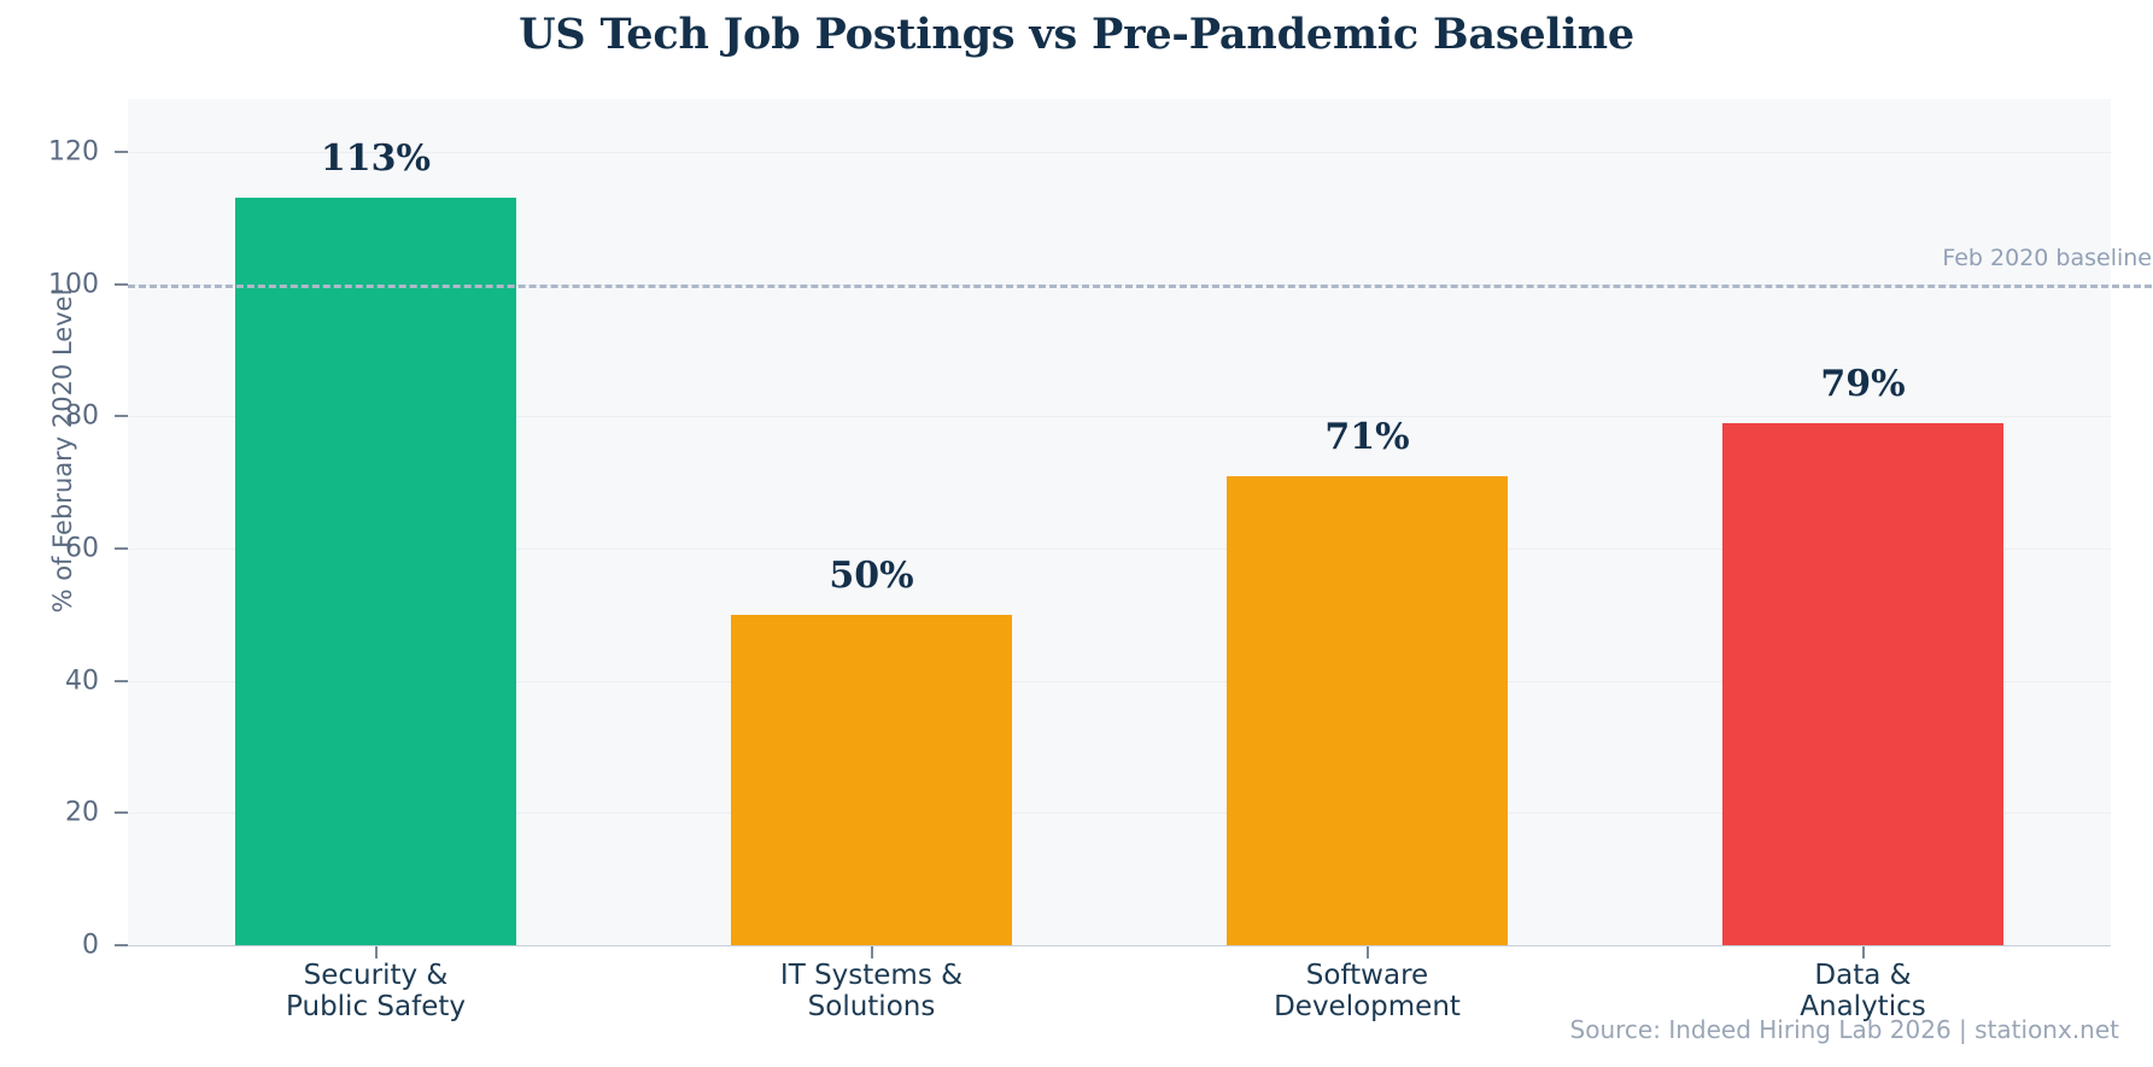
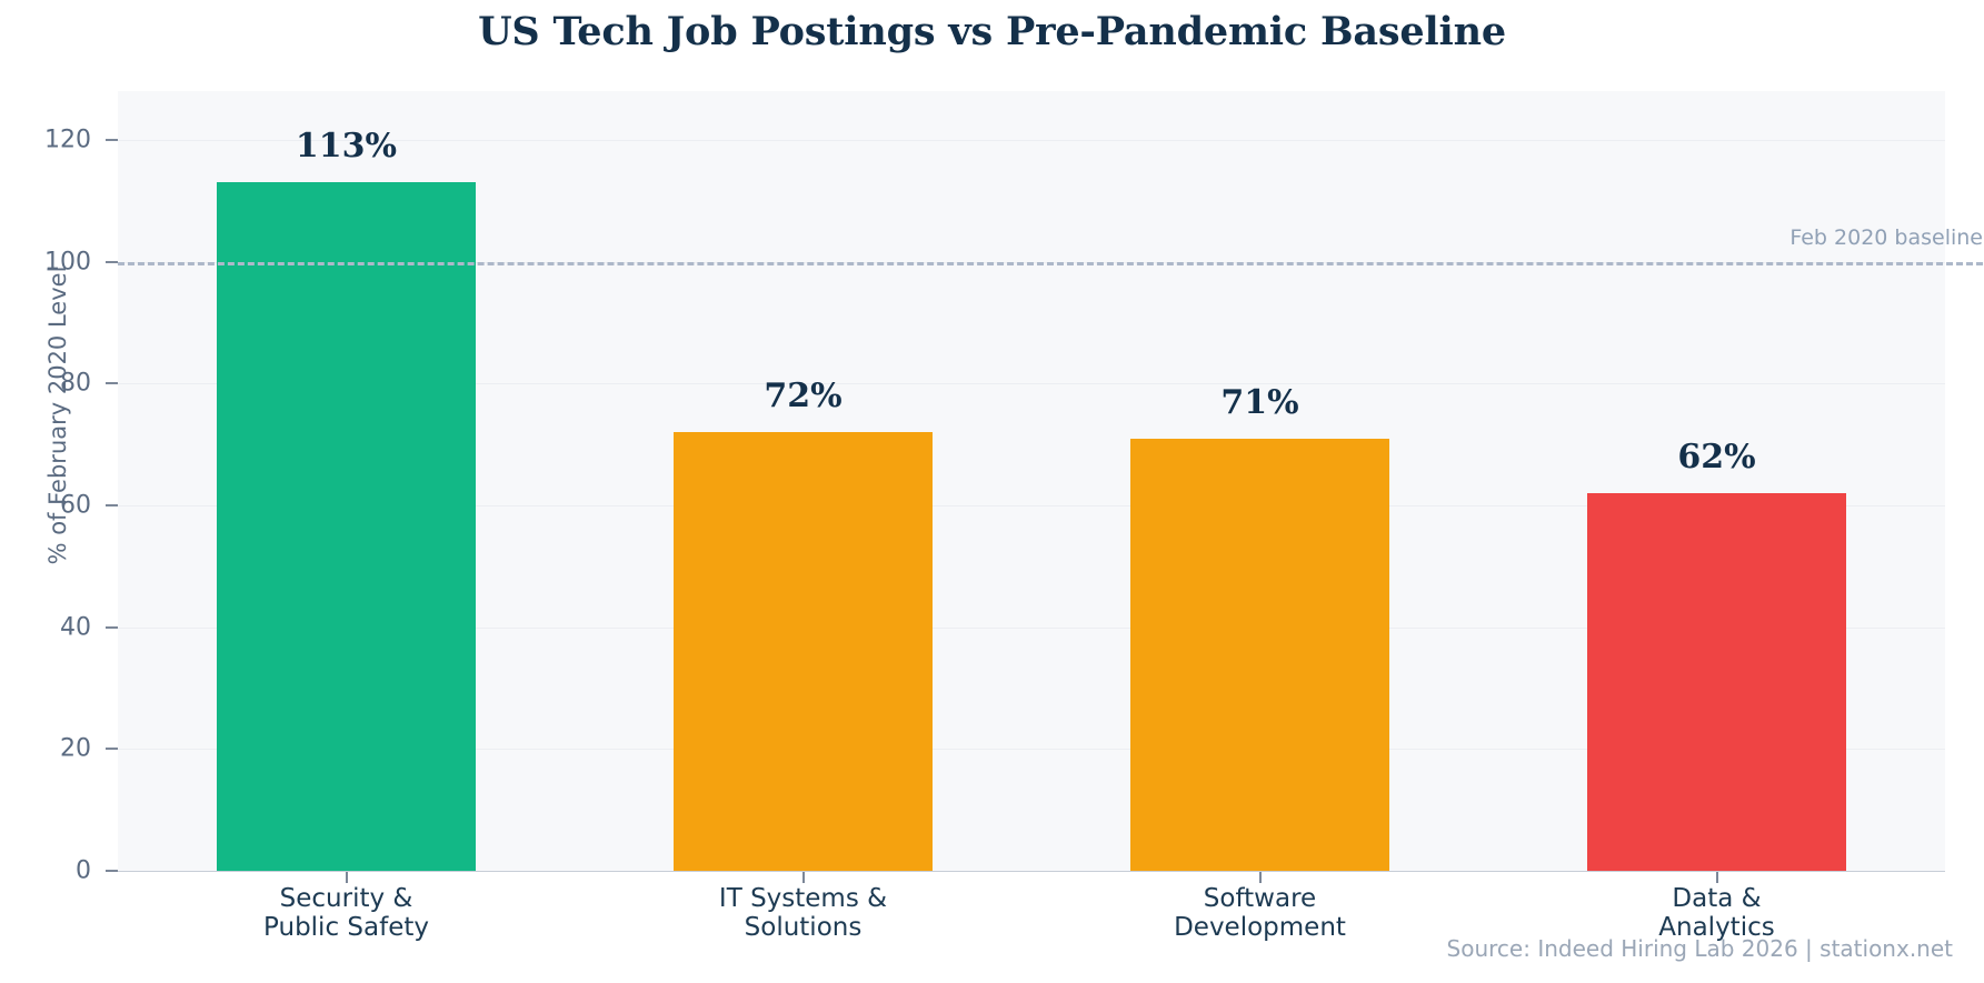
IT Systems & Solutions: 50% -> 72%
Data & Analytics: 79% -> 62%
